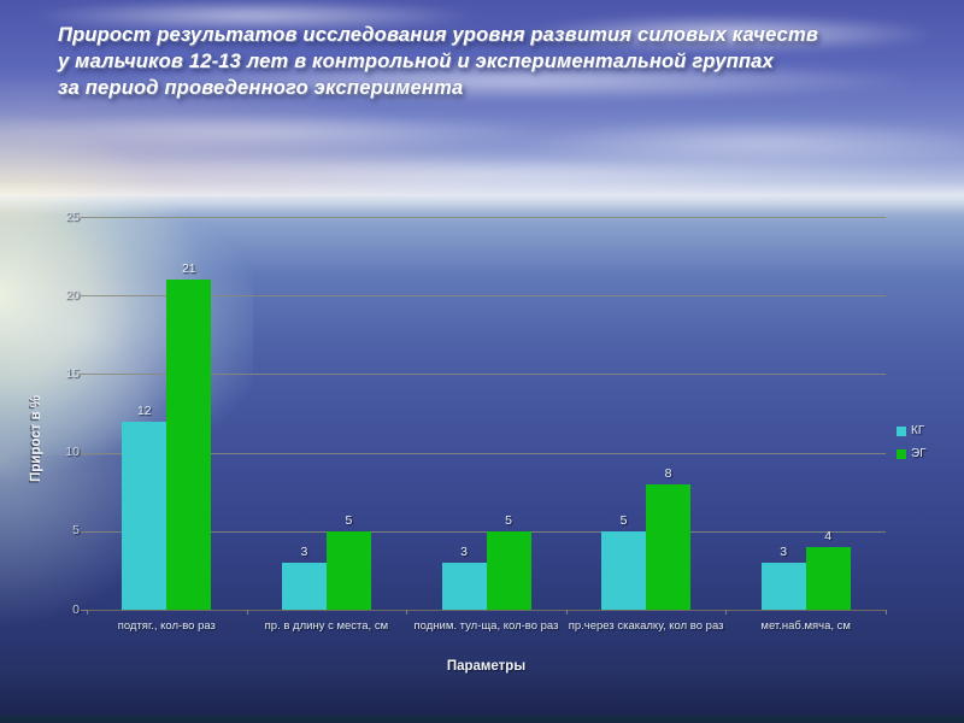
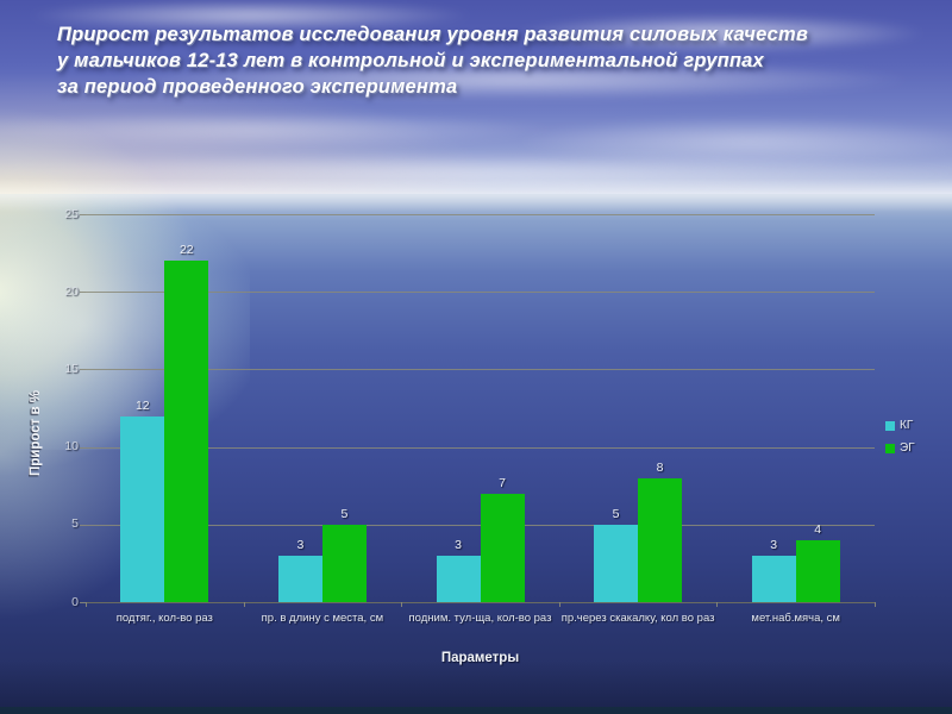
ЭГ/подтяг., кол-во раз: 21 -> 22
ЭГ/подним. тул-ща, кол-во раз: 5 -> 7
